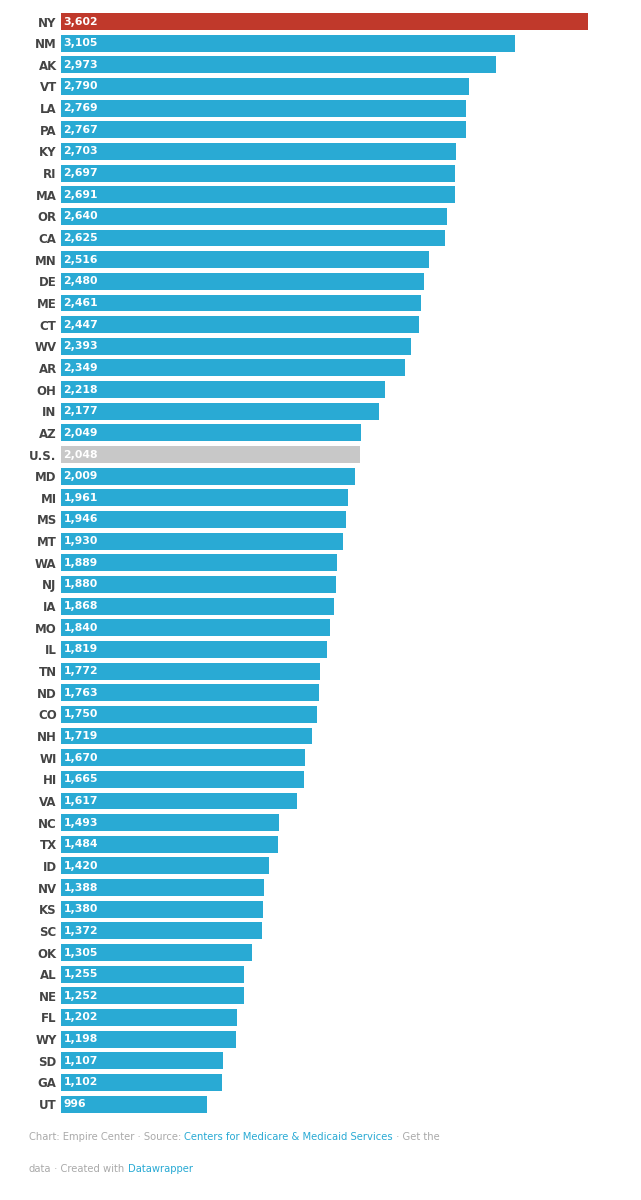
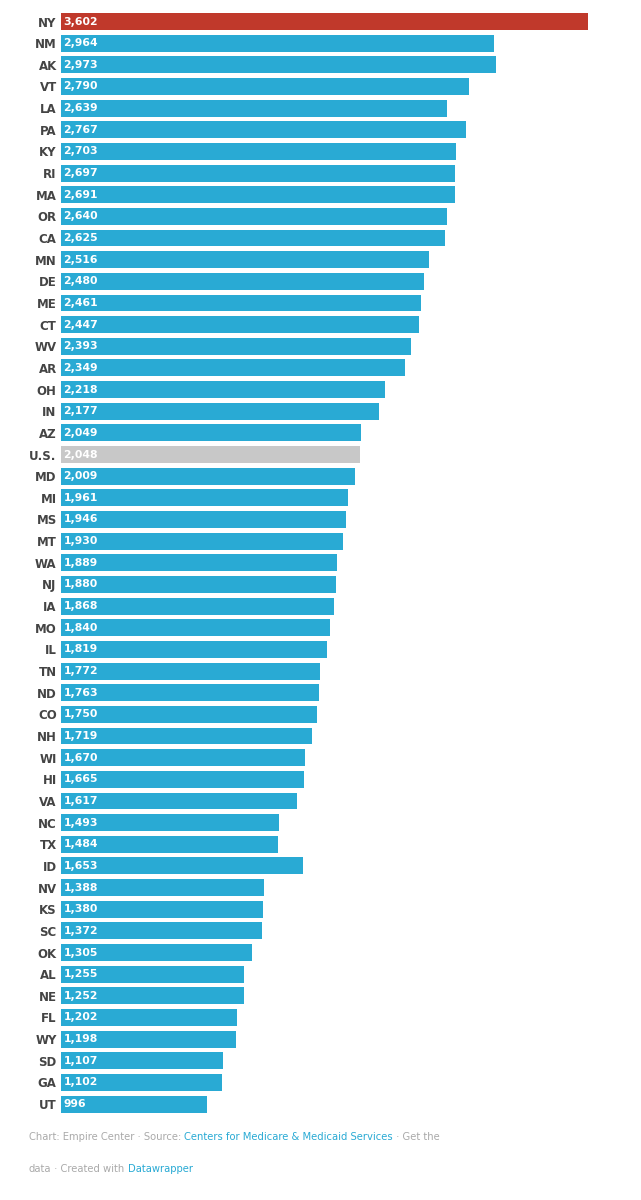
NM: 3,105 -> 2,964
LA: 2,769 -> 2,639
ID: 1,420 -> 1,653
